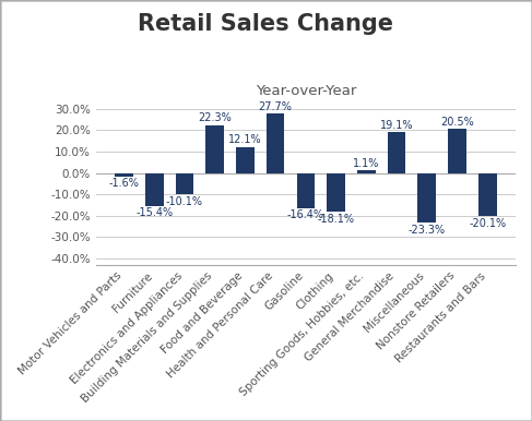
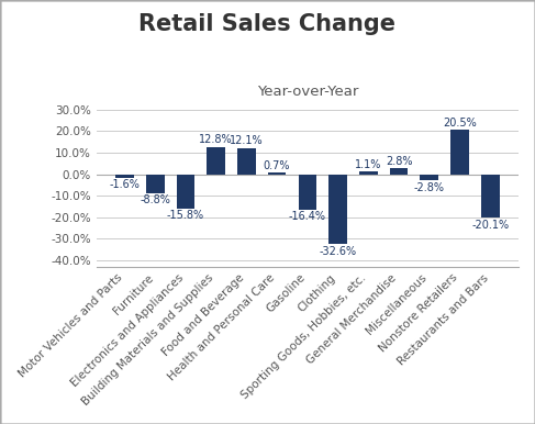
Furniture: -15.4% -> -8.8%
Electronics and Appliances: -10.1% -> -15.8%
Building Materials and Supplies: 22.3% -> 12.8%
Health and Personal Care: 27.7% -> 0.7%
Clothing: -18.1% -> -32.6%
General Merchandise: 19.1% -> 2.8%
Miscellaneous: -23.3% -> -2.8%
